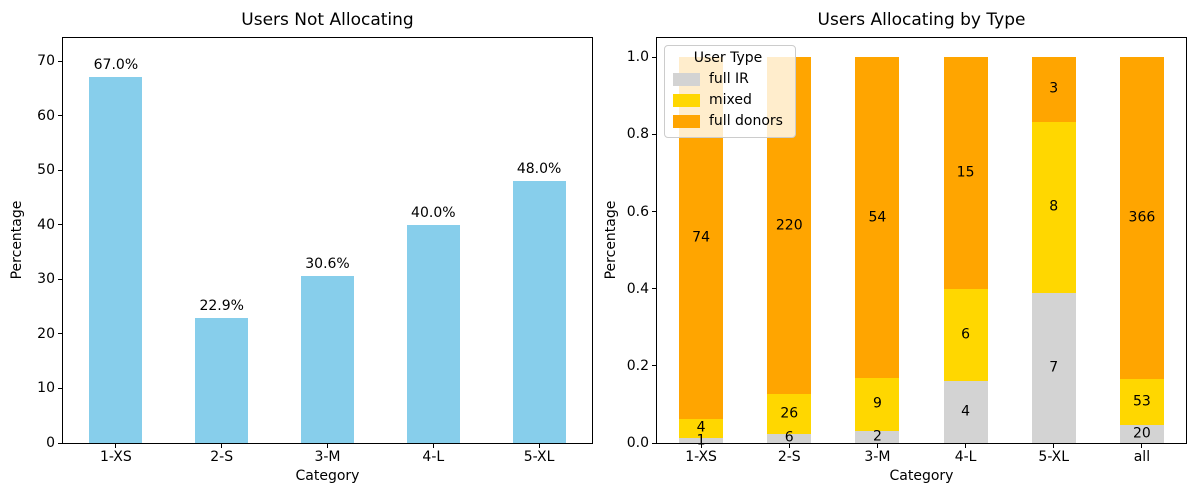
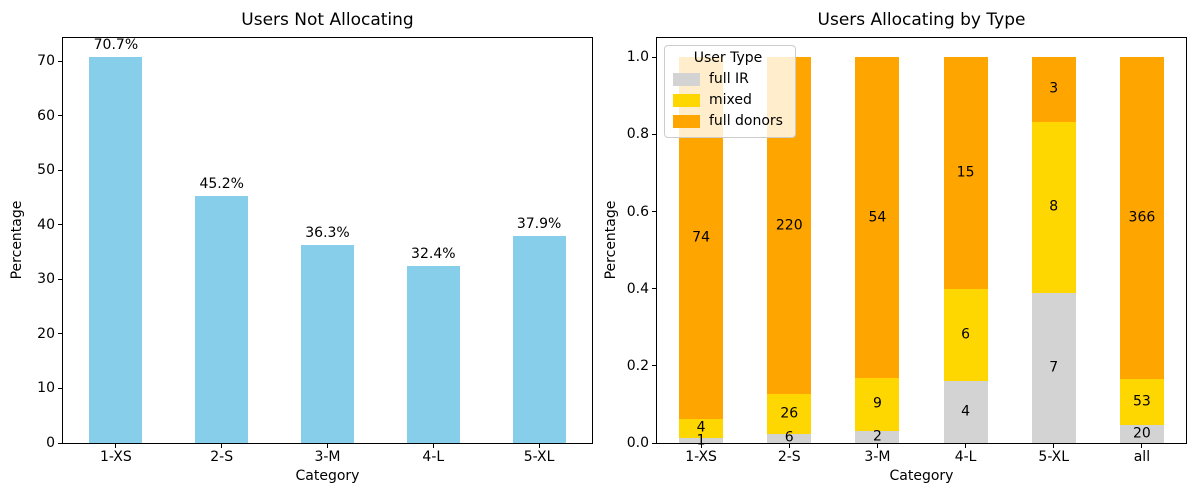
Users Not Allocating/1-XS: 67.0% -> 70.7%
Users Not Allocating/2-S: 22.9% -> 45.2%
Users Not Allocating/3-M: 30.6% -> 36.3%
Users Not Allocating/4-L: 40.0% -> 32.4%
Users Not Allocating/5-XL: 48.0% -> 37.9%
